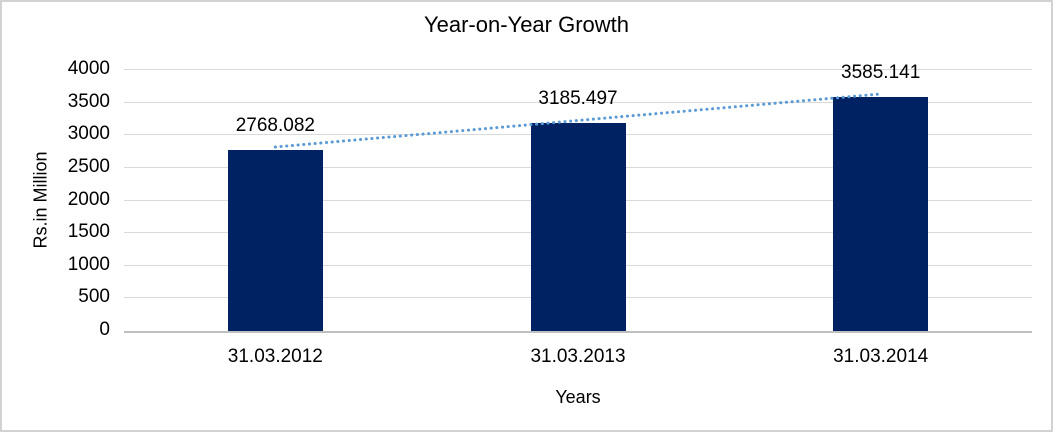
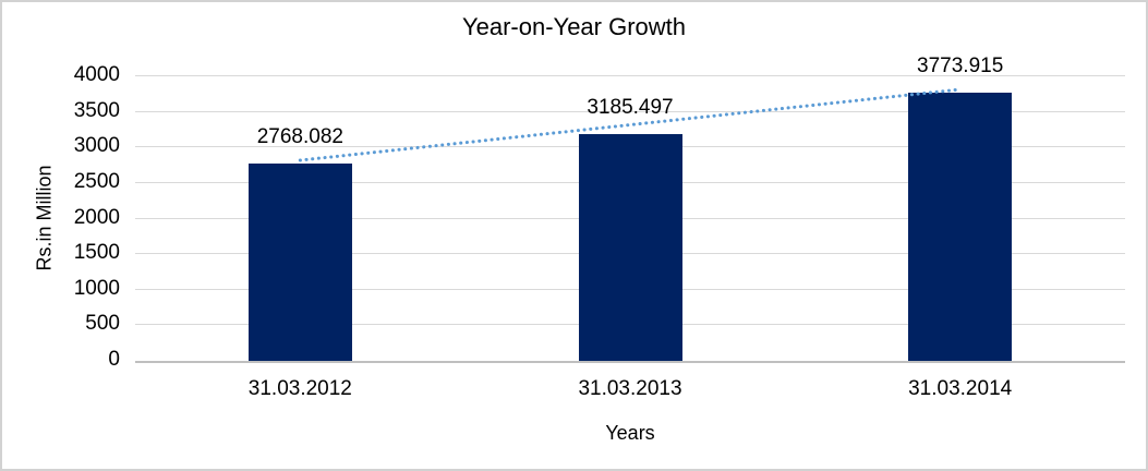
31.03.2014: 3585.141 -> 3773.915
